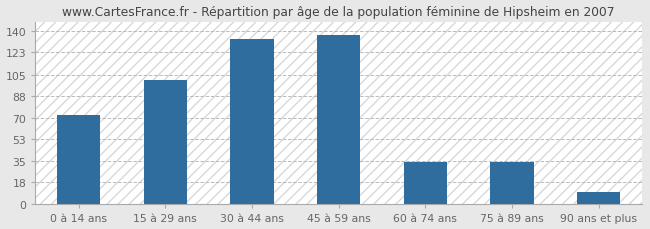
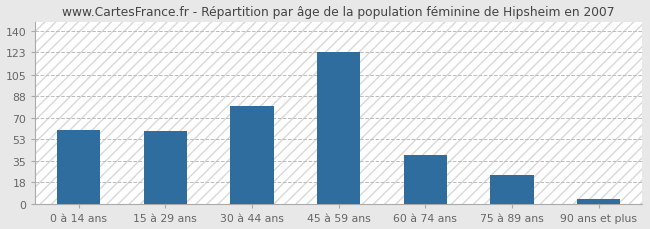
0 à 14 ans: 72 -> 60
15 à 29 ans: 101 -> 59
30 à 44 ans: 134 -> 80
45 à 59 ans: 137 -> 123
60 à 74 ans: 34 -> 40
75 à 89 ans: 34 -> 24
90 ans et plus: 10 -> 4
